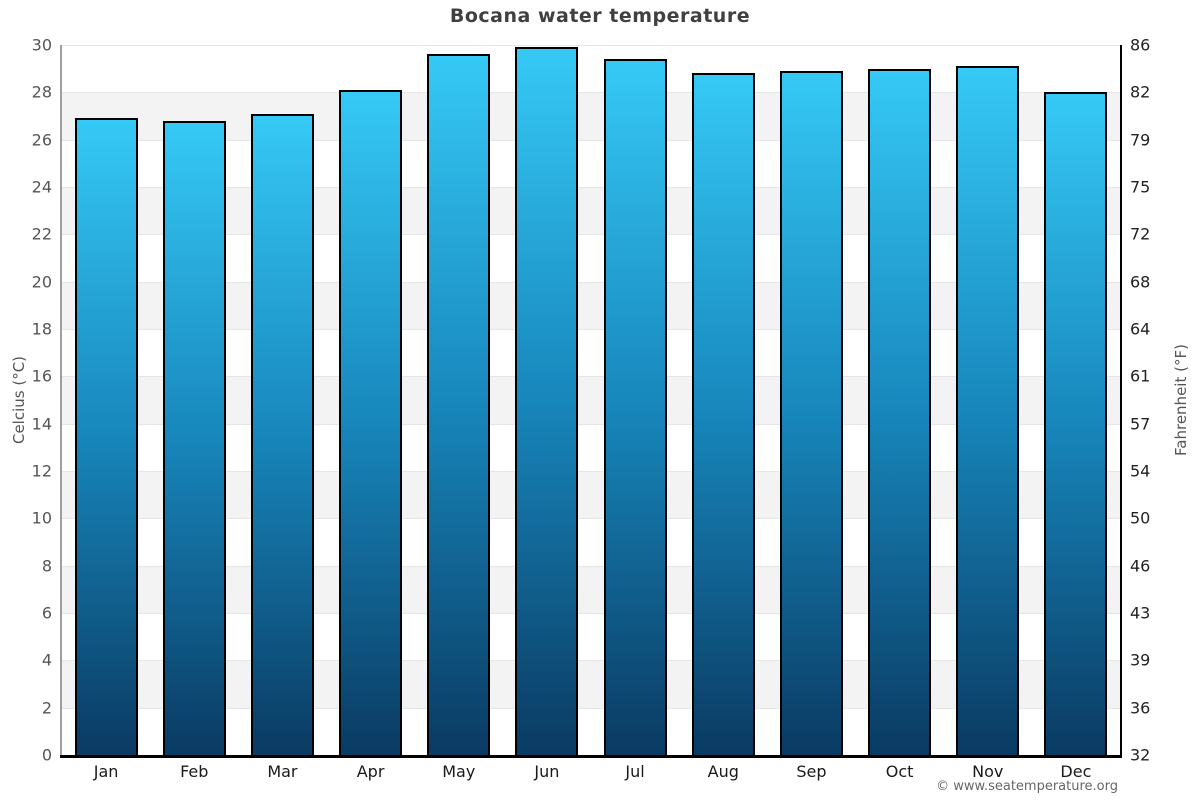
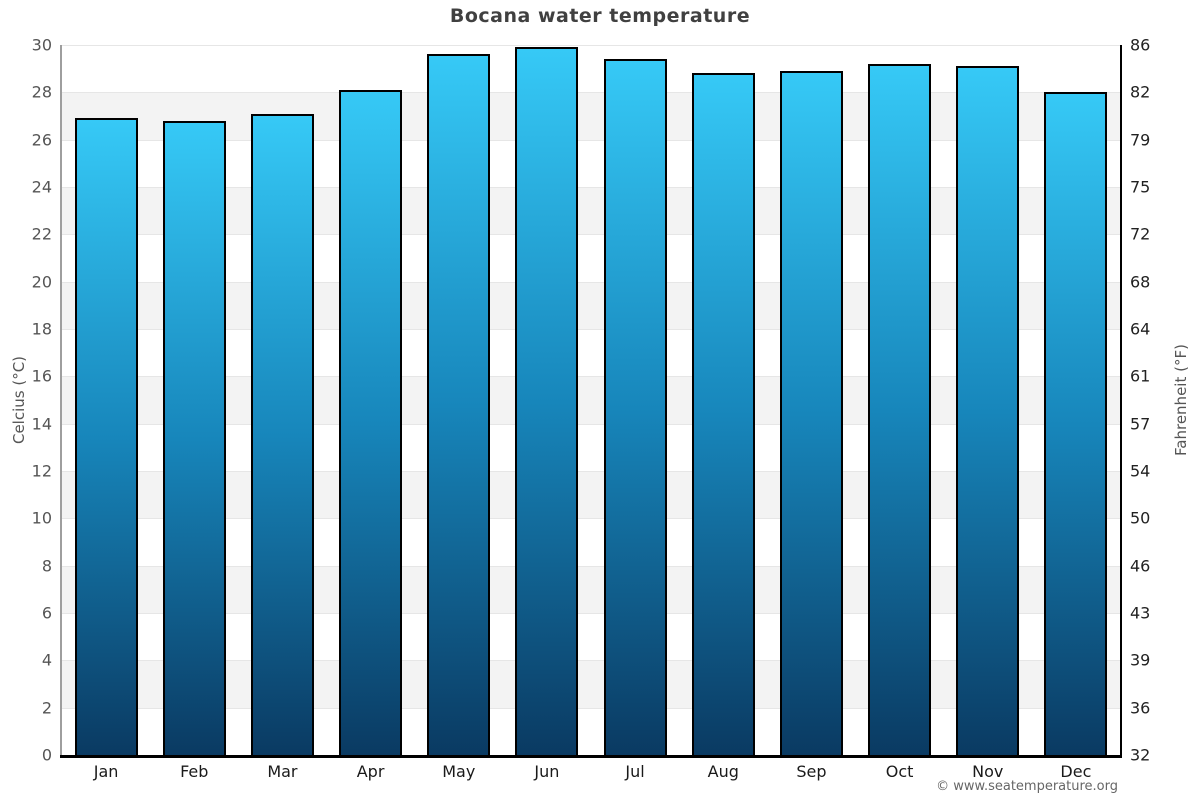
Oct: 29.0 -> 29.2
